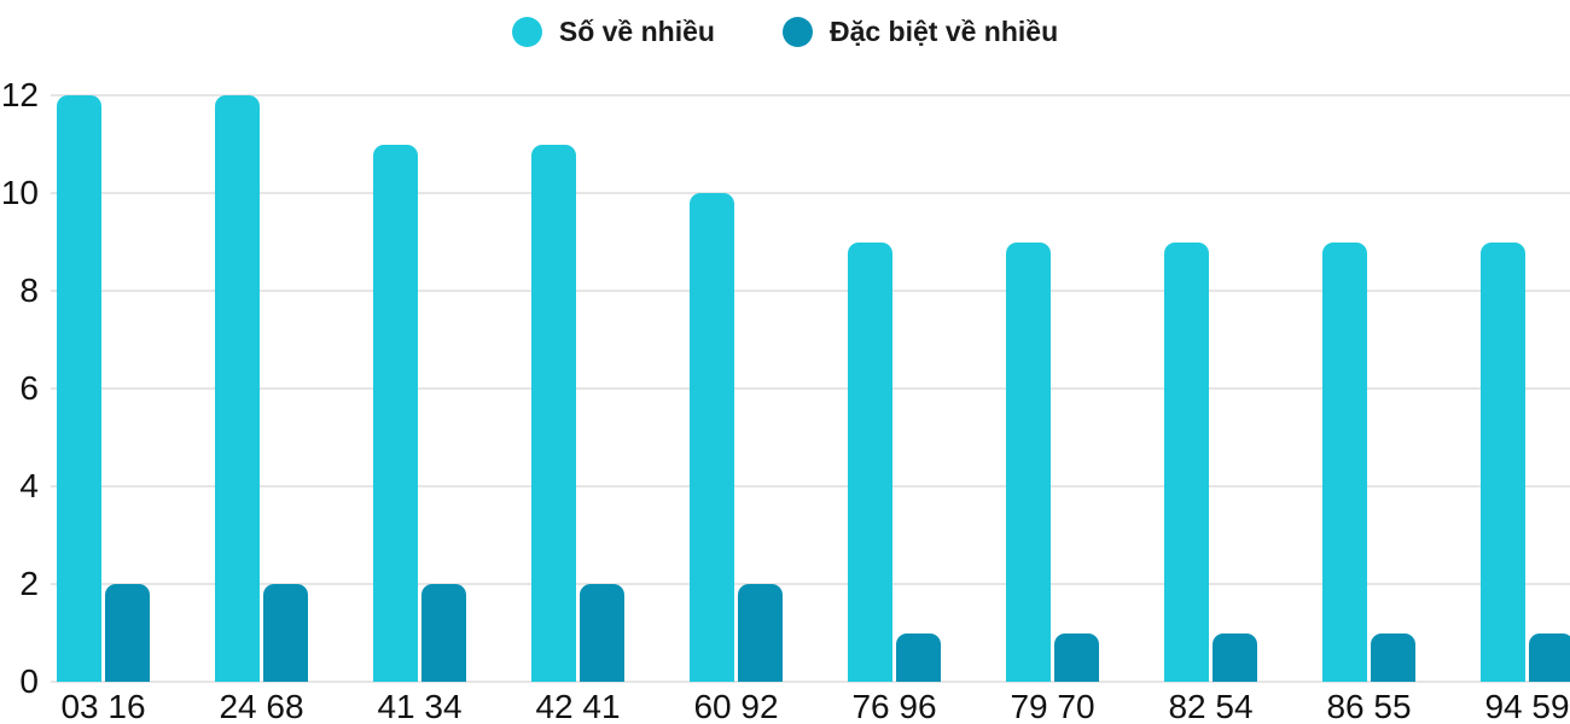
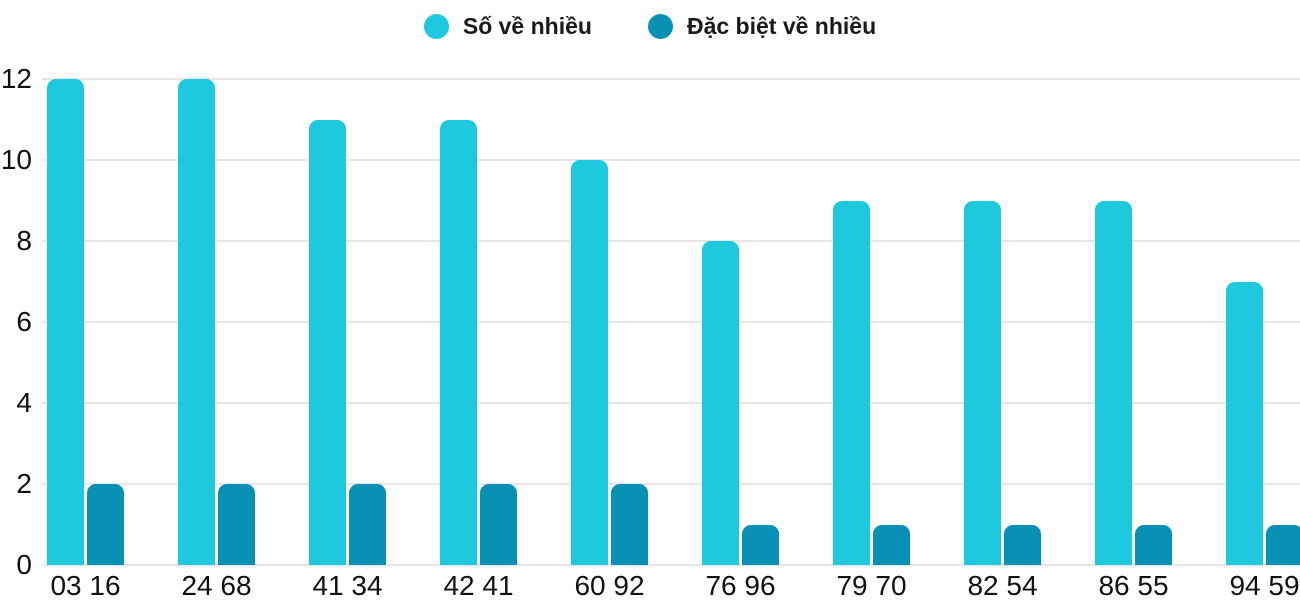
Số về nhiều/76 96: 9 -> 8
Số về nhiều/94 59: 9 -> 7
